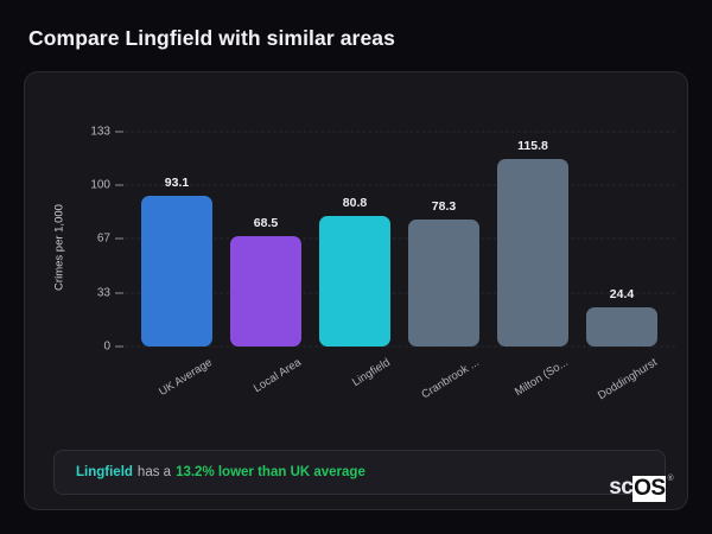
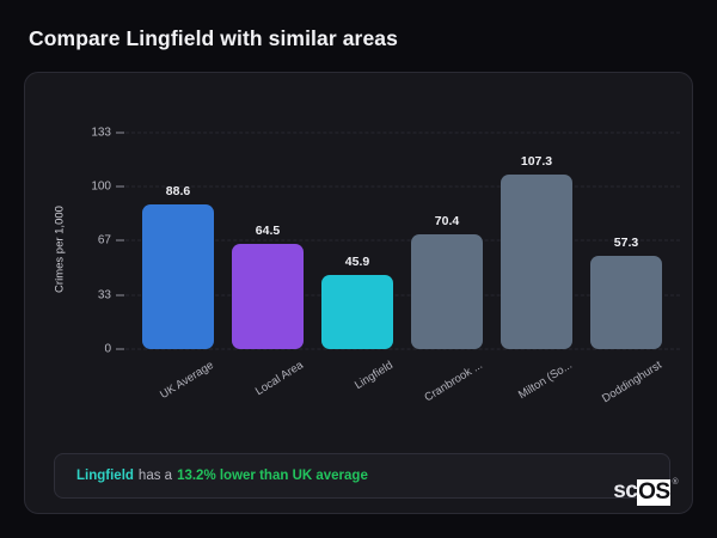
UK Average: 93.1 -> 88.6
Local Area: 68.5 -> 64.5
Lingfield: 80.8 -> 45.9
Cranbrook ...: 78.3 -> 70.4
Milton (So...: 115.8 -> 107.3
Doddinghurst: 24.4 -> 57.3
